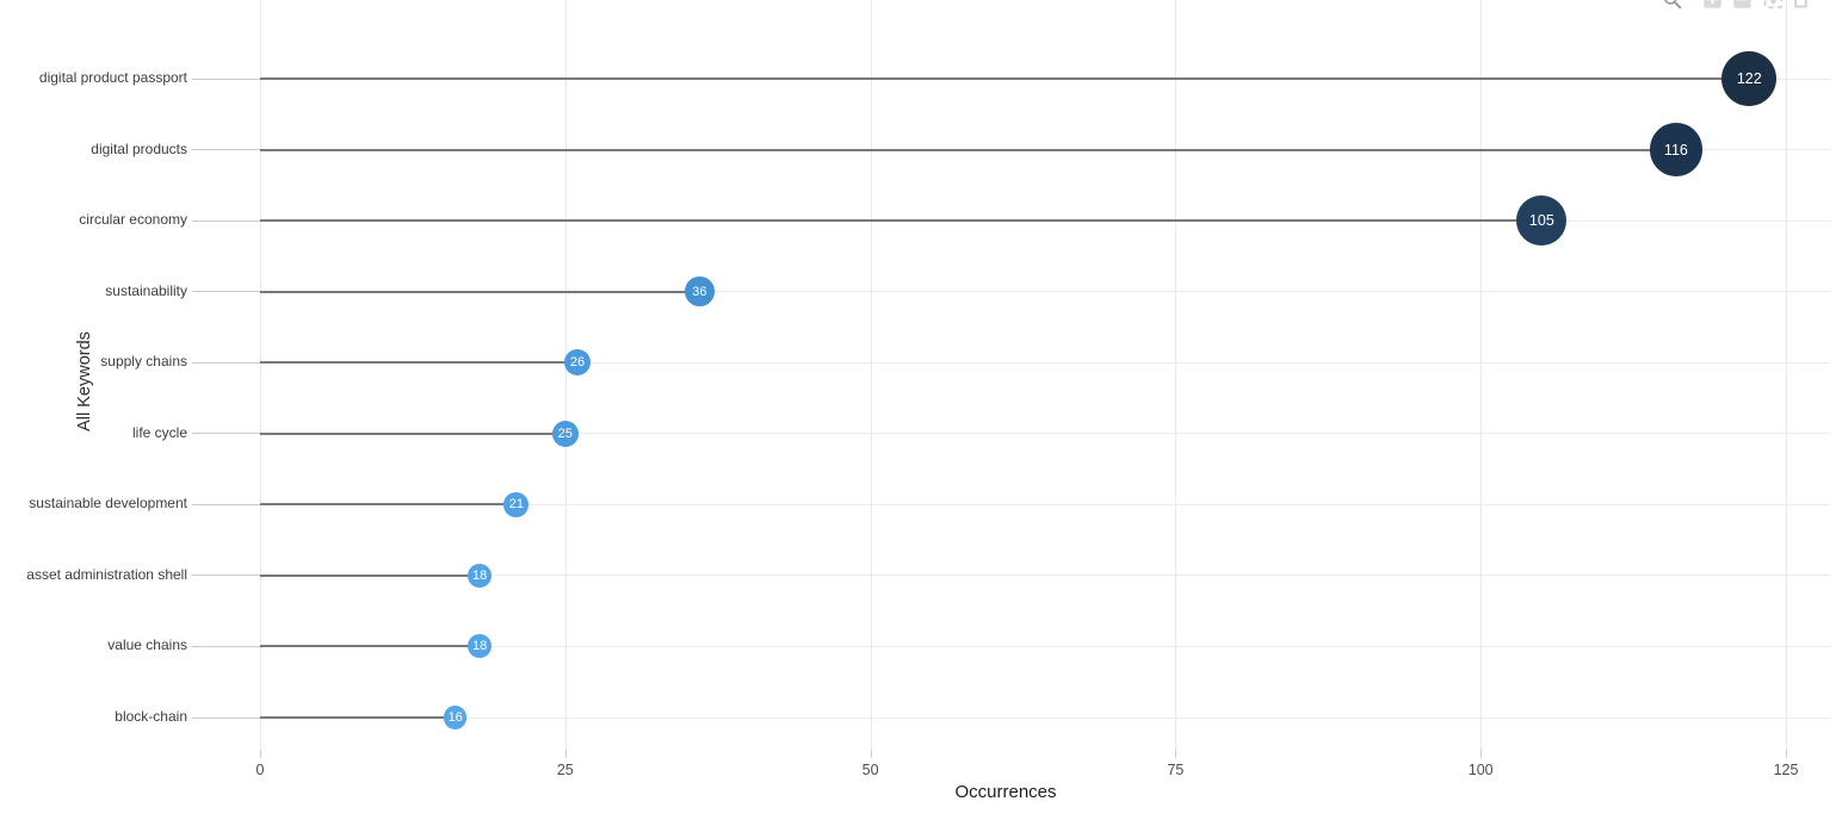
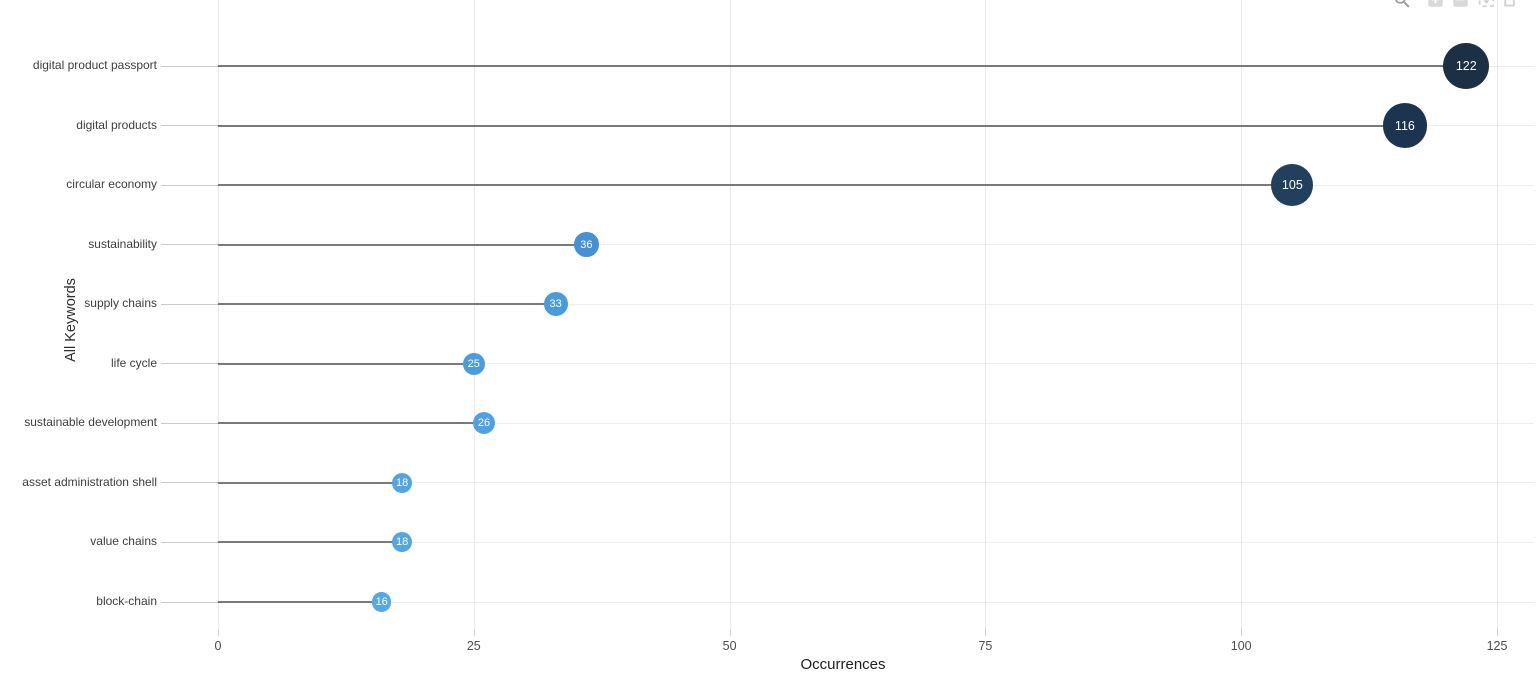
supply chains: 26 -> 33
sustainable development: 21 -> 26
